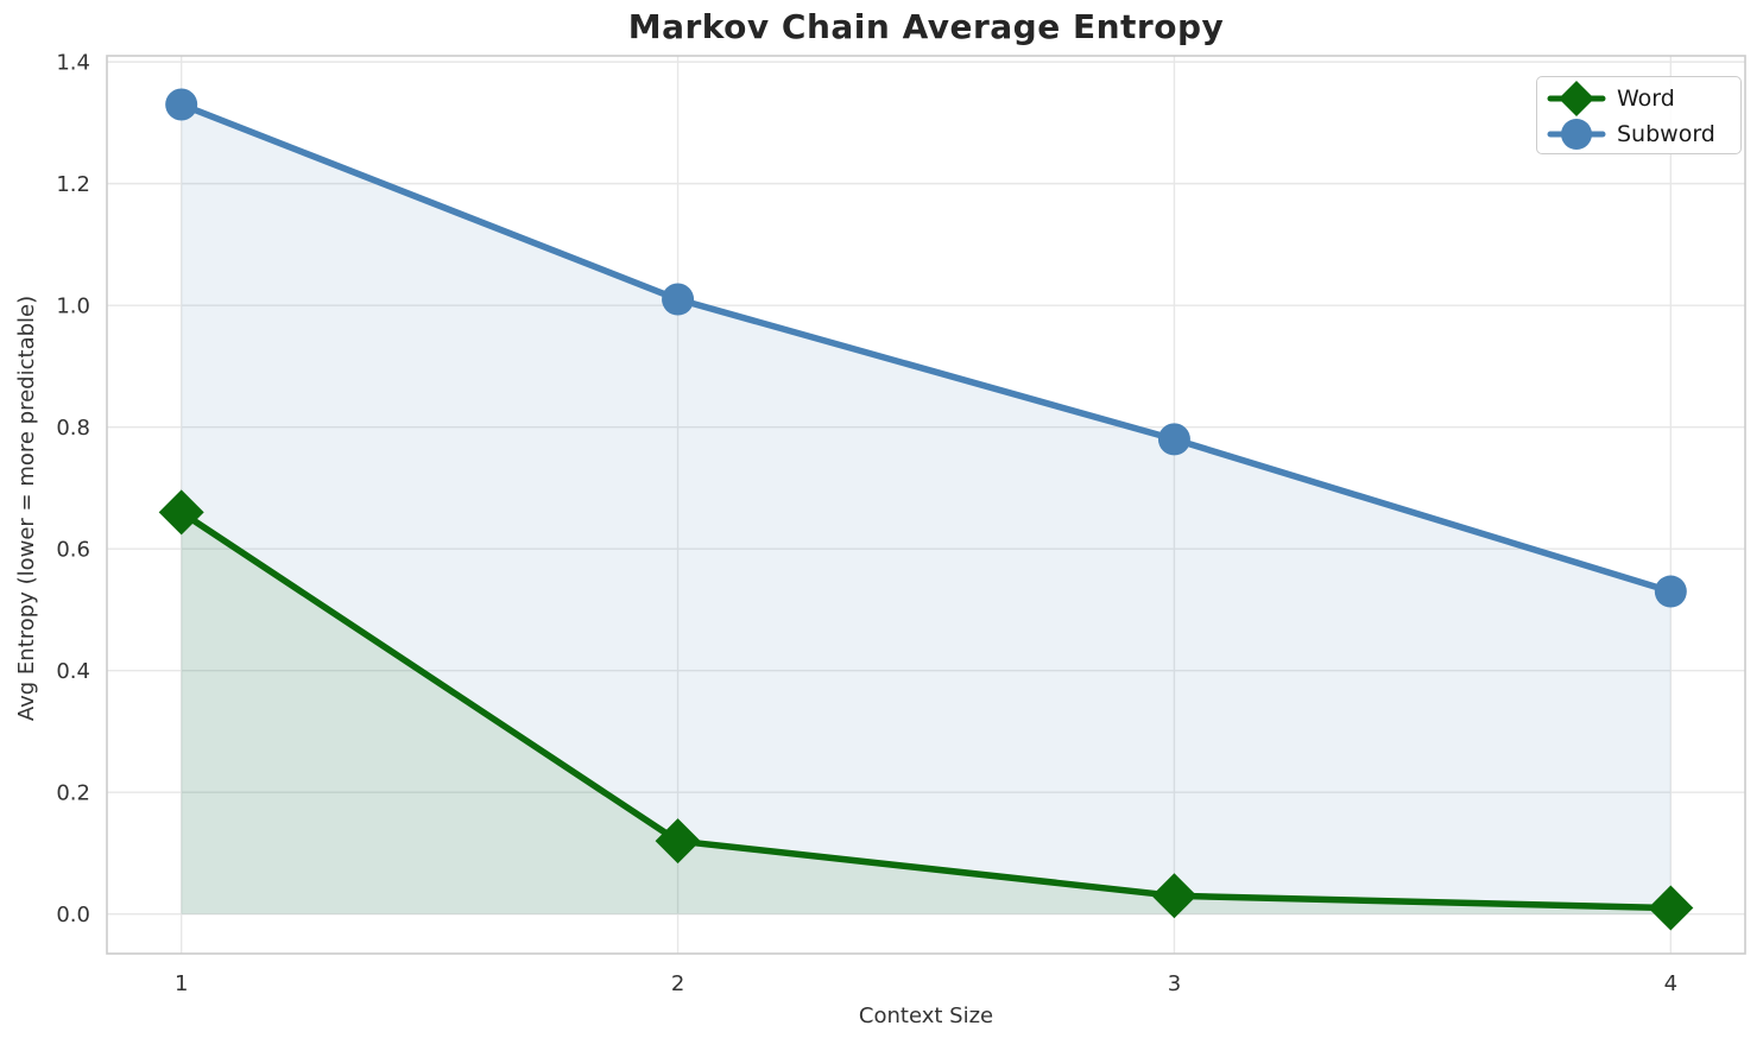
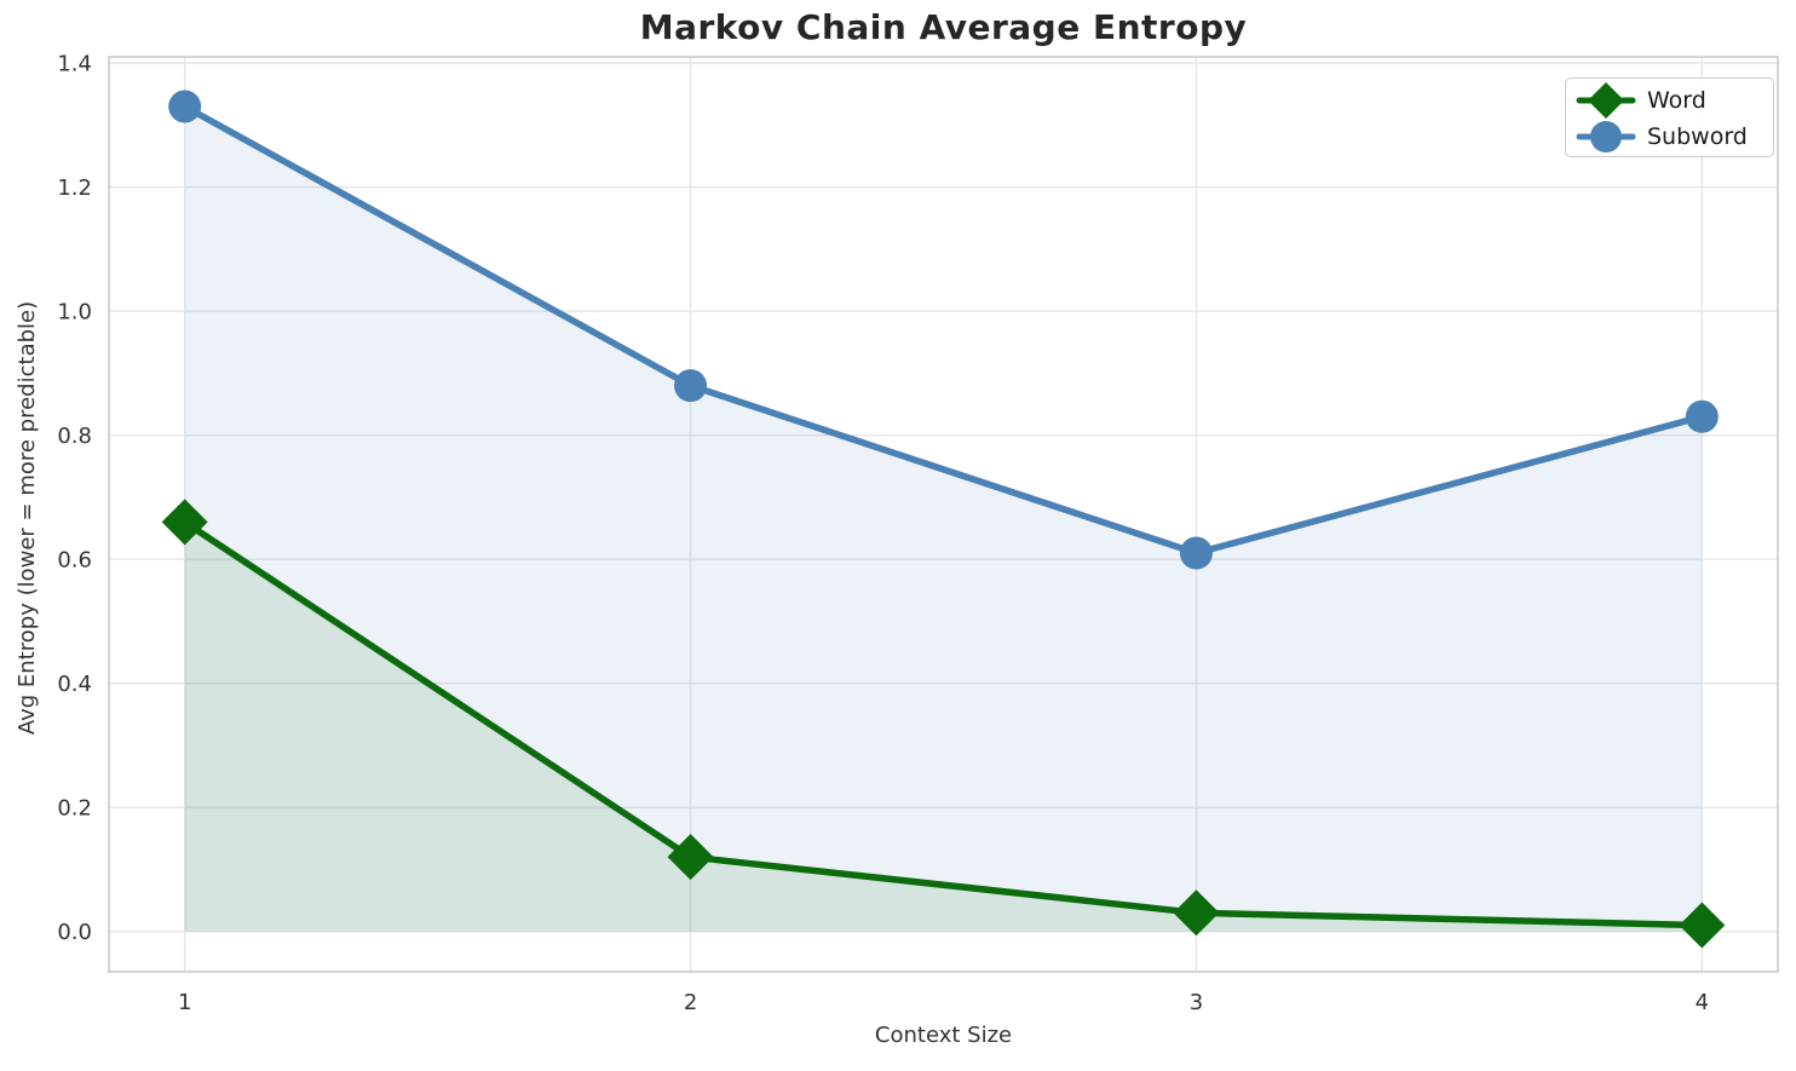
Subword/2: 1.01 -> 0.88
Subword/3: 0.78 -> 0.61
Subword/4: 0.53 -> 0.83
